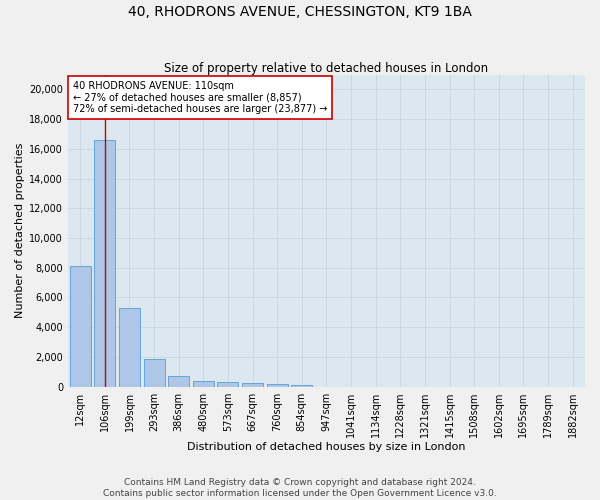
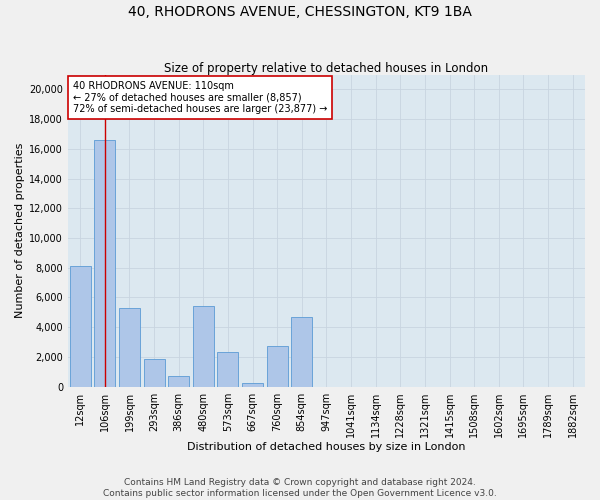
480sqm: 400 -> 5,400
573sqm: 300 -> 2,300
760sqm: 200 -> 2,700
854sqm: 100 -> 4,700
